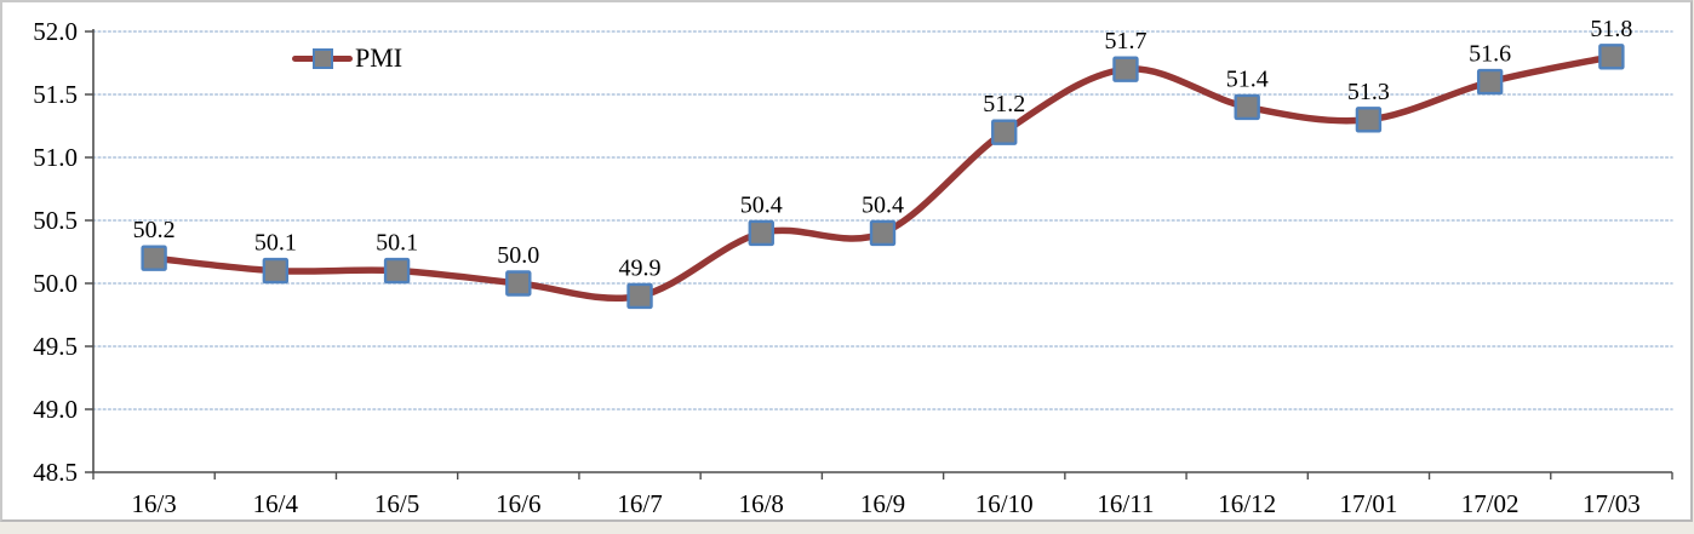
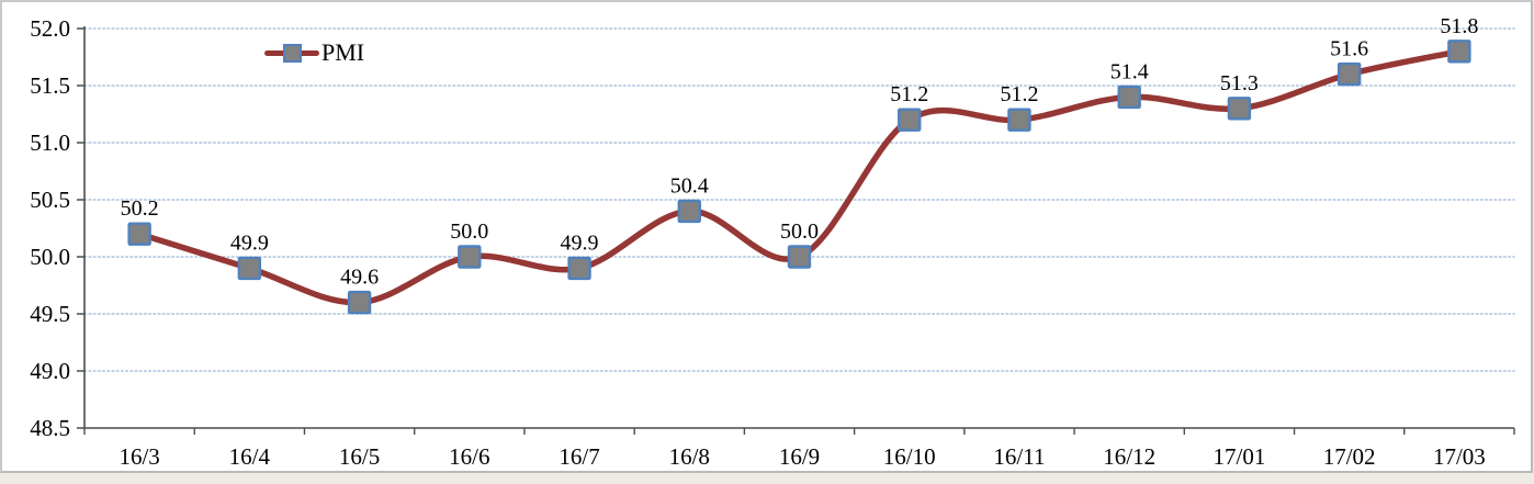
16/4: 50.1 -> 49.9
16/5: 50.1 -> 49.6
16/9: 50.4 -> 50.0
16/11: 51.7 -> 51.2
